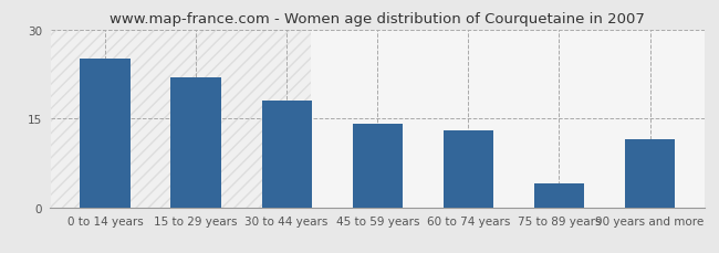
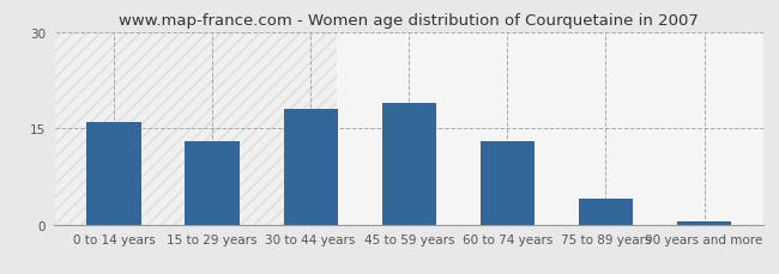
0 to 14 years: 25.0 -> 16.0
15 to 29 years: 22.0 -> 13.0
45 to 59 years: 14.0 -> 19.0
90 years and more: 11.4 -> 0.5
